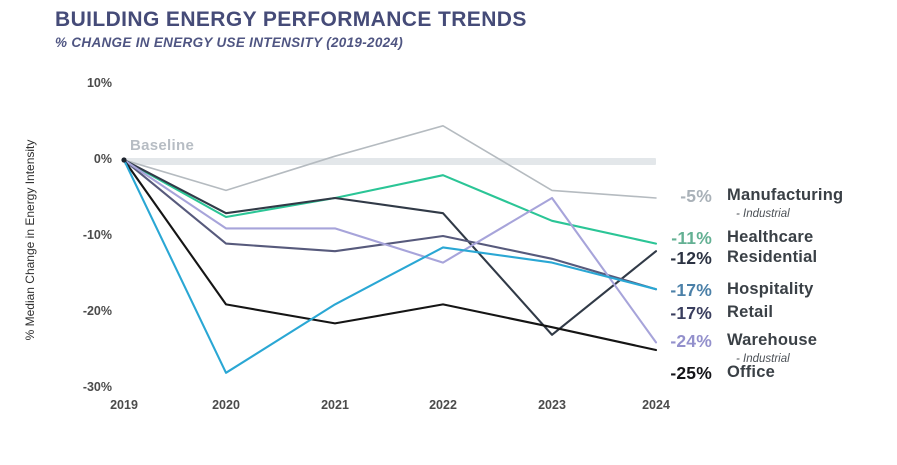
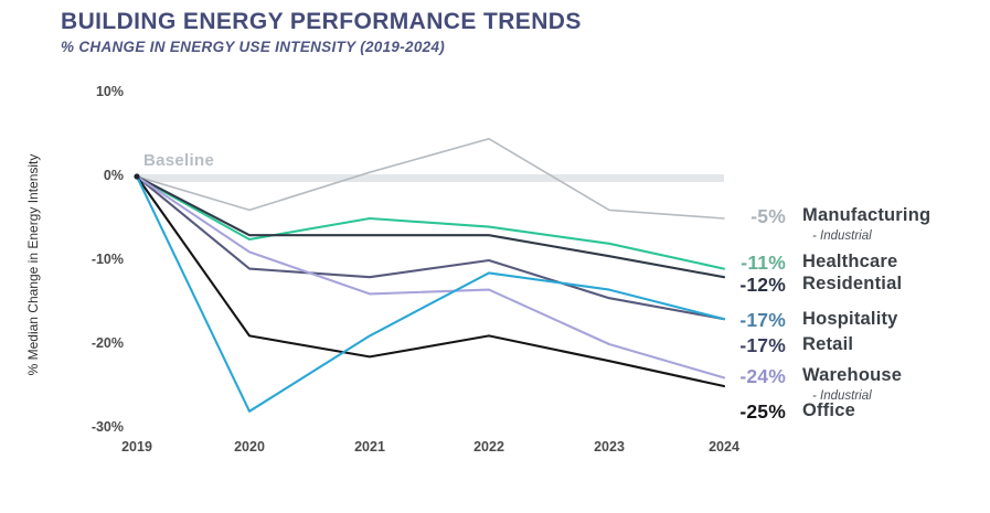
Residential/2021: -5% -> -7%
Warehouse/2021: -9% -> -14%
Healthcare/2022: -2% -> -6%
Residential/2023: -23% -> -10%
Retail/2023: -13% -> -14%
Warehouse/2023: -5% -> -20%
